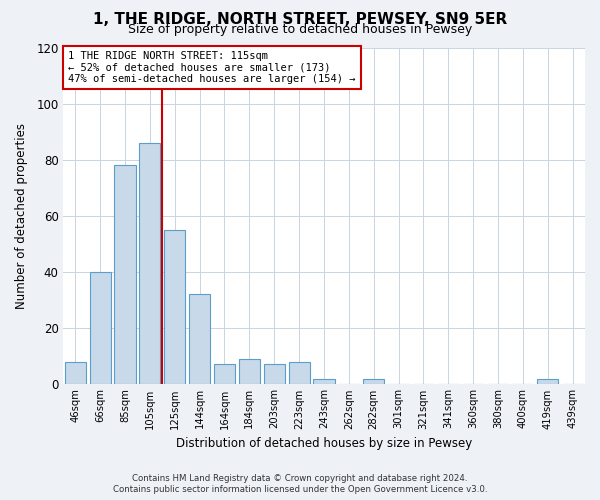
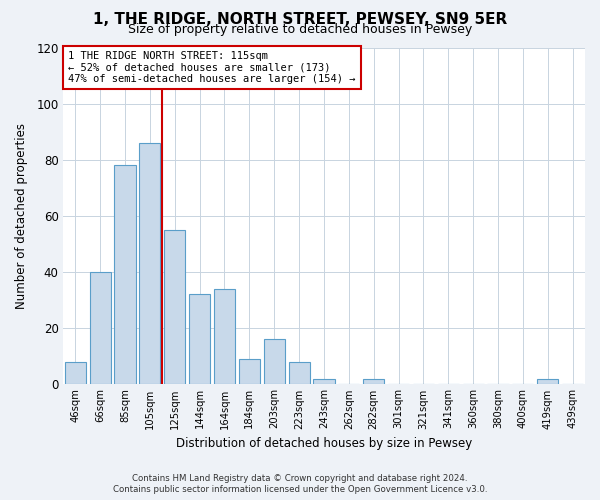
164sqm: 7 -> 34
203sqm: 7 -> 16
